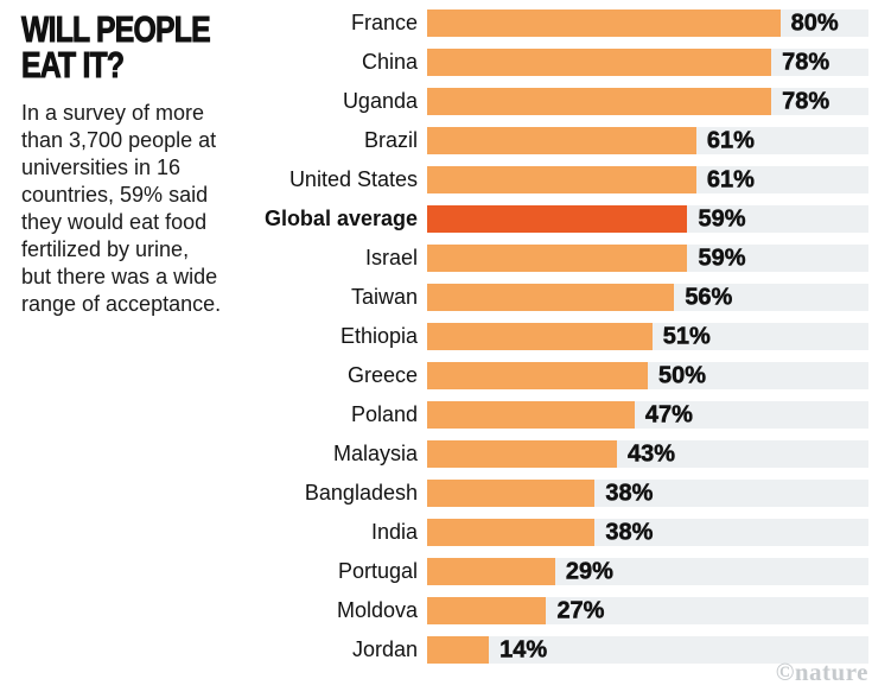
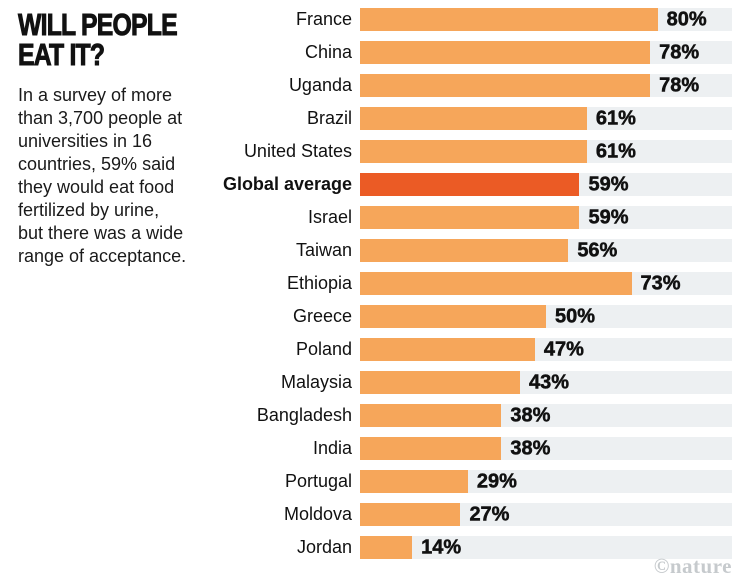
Ethiopia: 51% -> 73%
